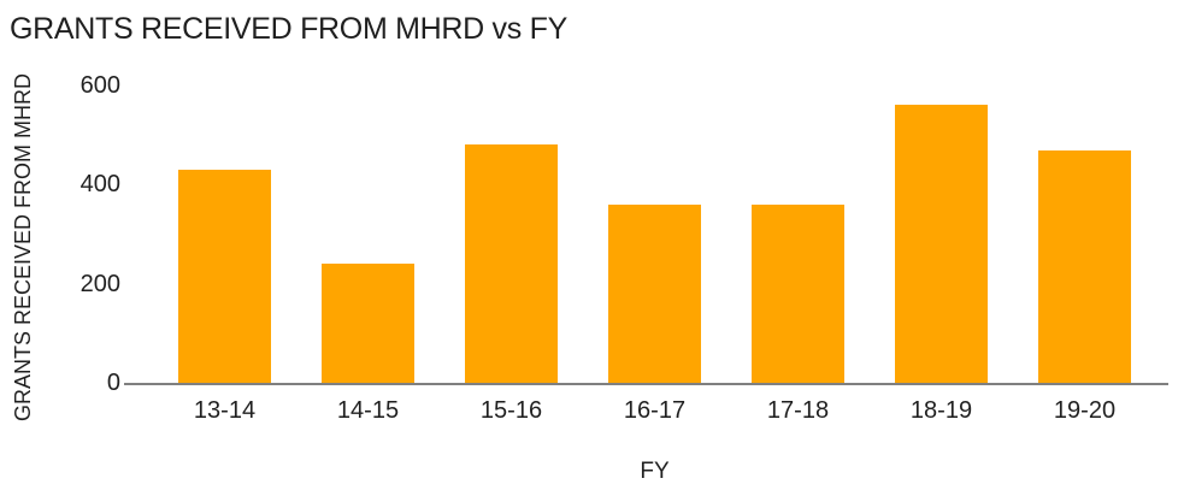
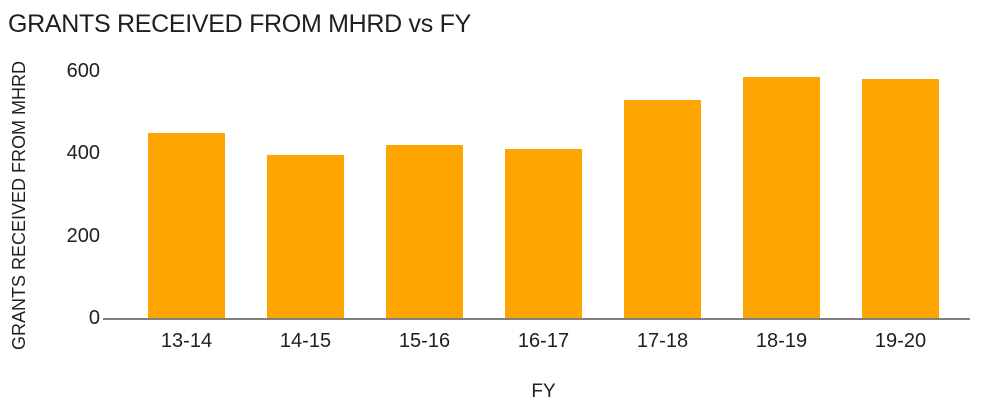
13-14: 430 -> 450
14-15: 240 -> 400
15-16: 480 -> 420
16-17: 360 -> 410
17-18: 360 -> 530
18-19: 560 -> 580
19-20: 470 -> 580
